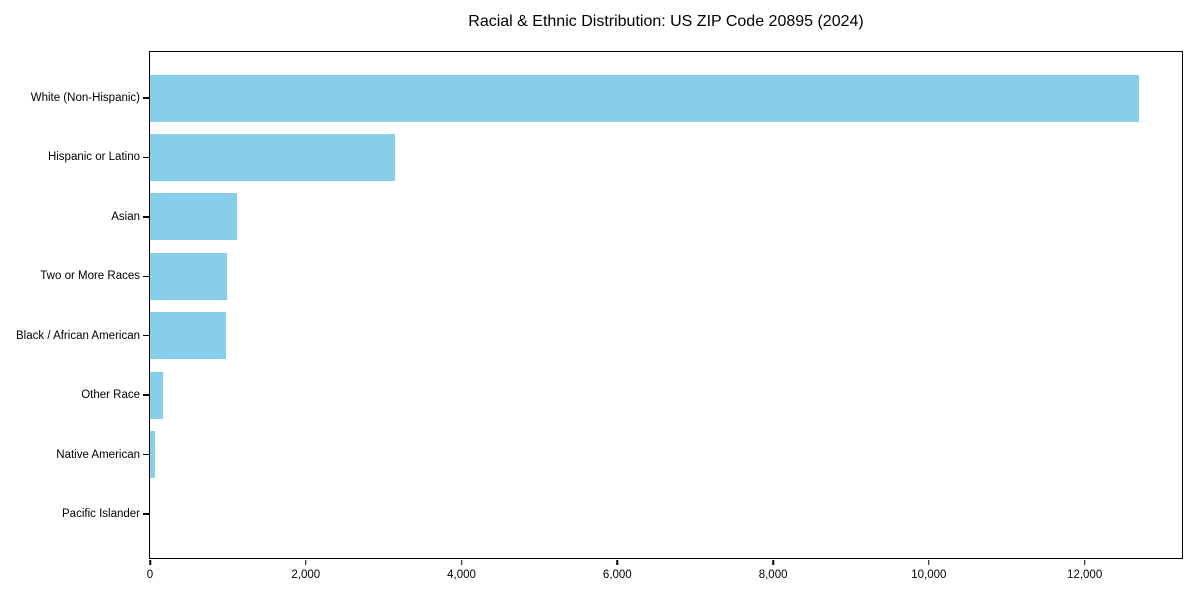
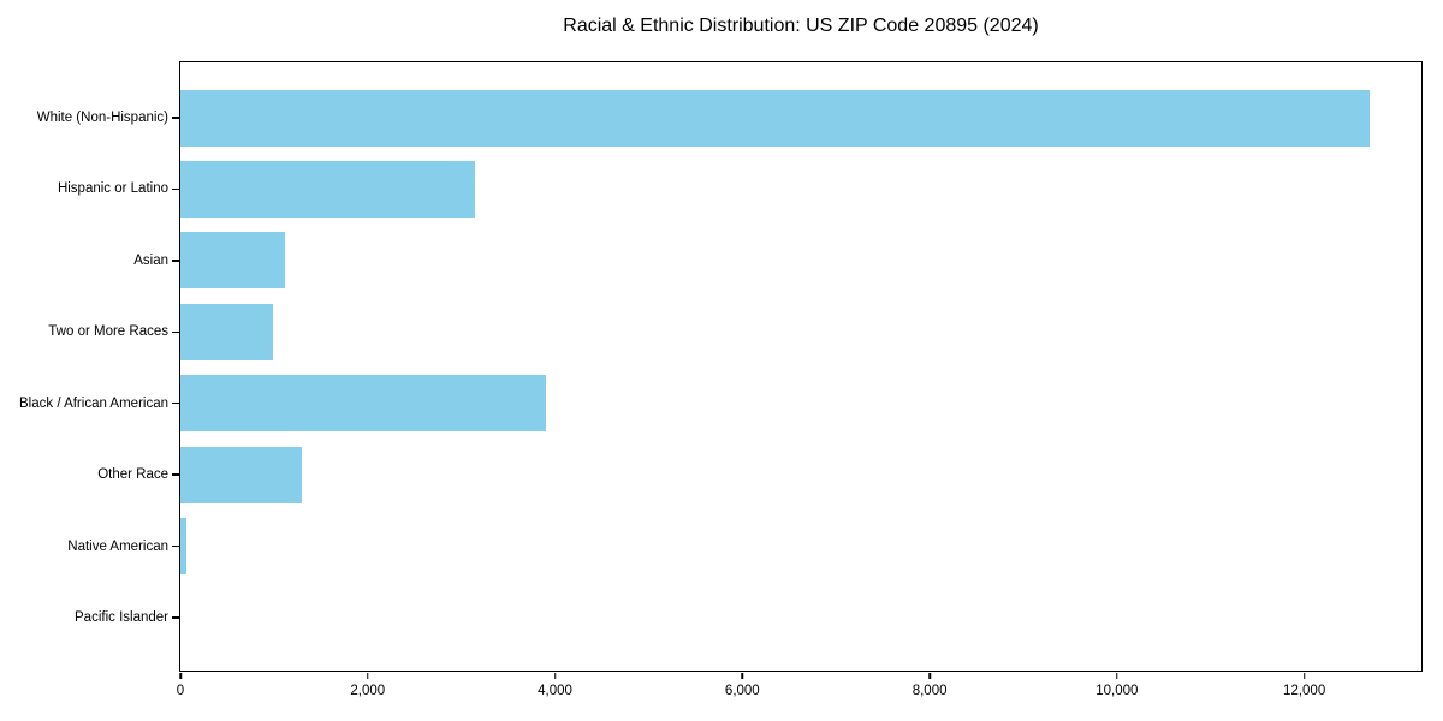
Black / African American: 1000 -> 3900
Other Race: 200 -> 1300
